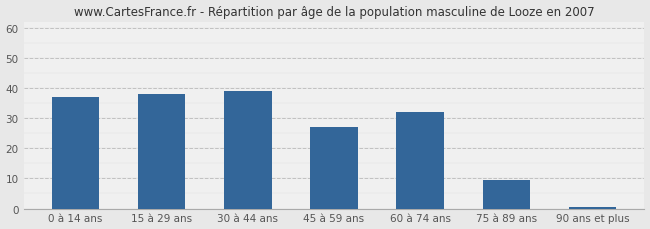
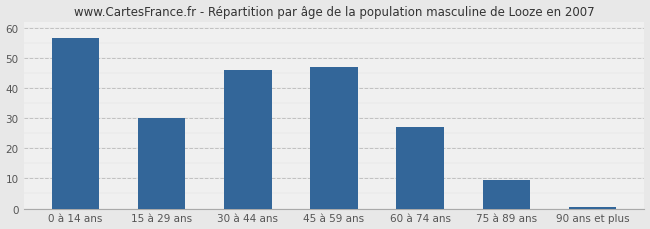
0 à 14 ans: 37.0 -> 56.5
15 à 29 ans: 38.0 -> 30.0
30 à 44 ans: 39.0 -> 46.0
45 à 59 ans: 27.0 -> 47.0
60 à 74 ans: 32.0 -> 27.0
